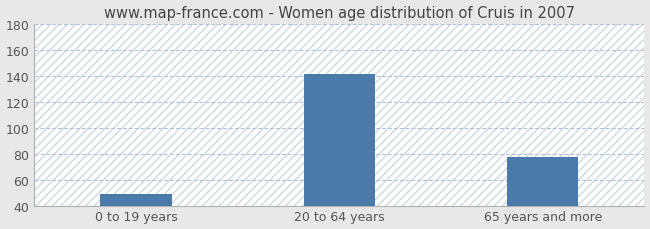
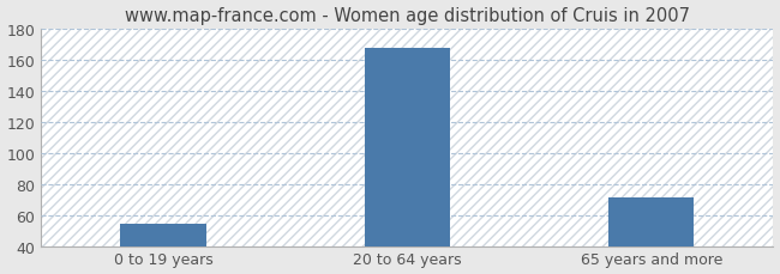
0 to 19 years: 49 -> 54
20 to 64 years: 141 -> 167
65 years and more: 77 -> 71
